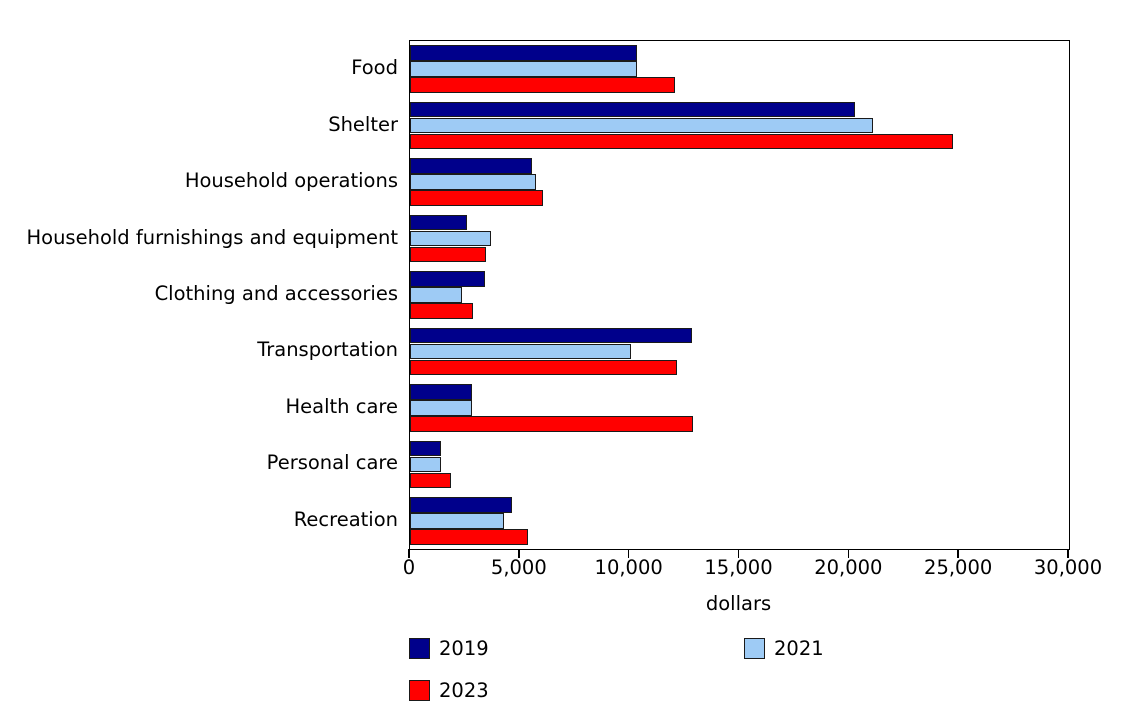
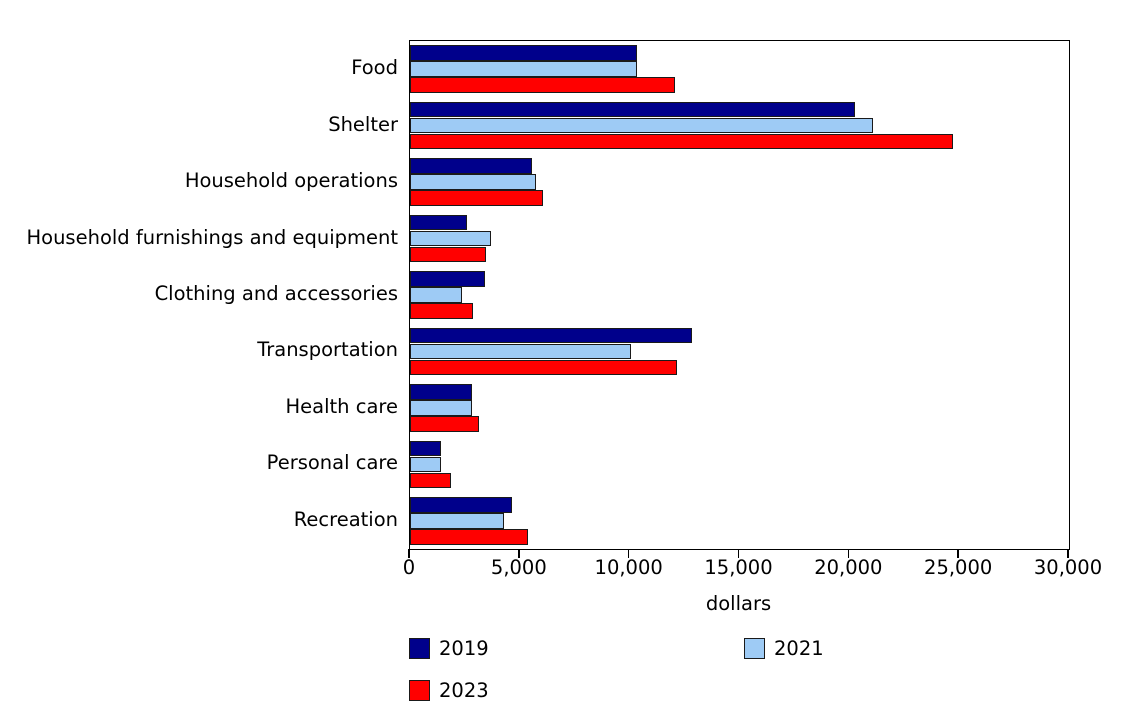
2023/Health care: 12900 -> 3100
